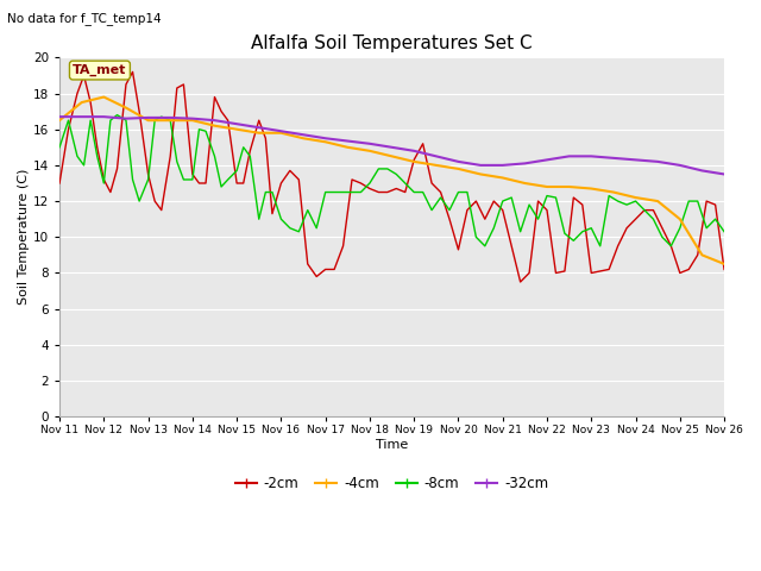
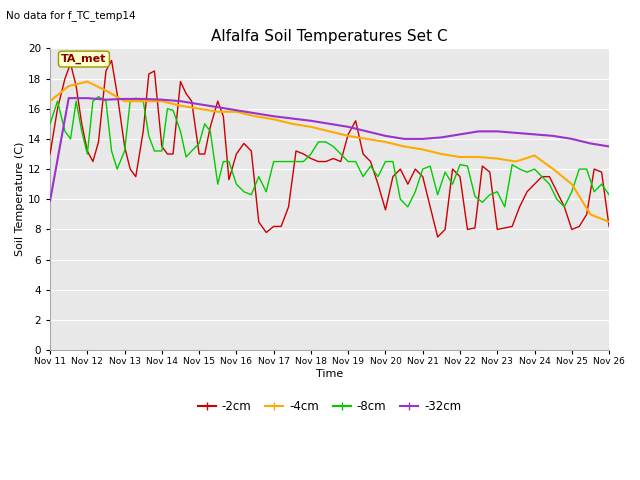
-32cm/Nov 11: 16.7 -> 9.9
-4cm/Nov 24: 12.2 -> 12.9
